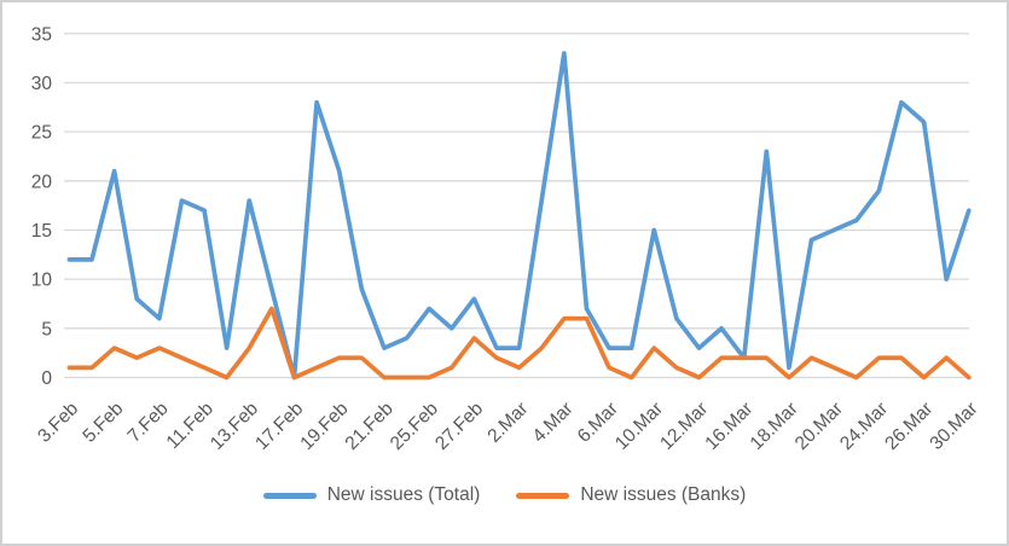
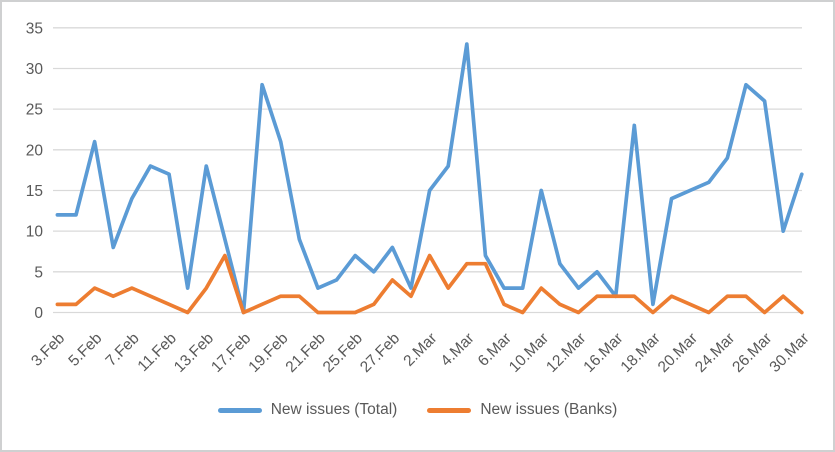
New issues (Total)/7.Feb: 6 -> 14
New issues (Total)/2.Mar: 3 -> 15
New issues (Banks)/2.Mar: 1 -> 7
